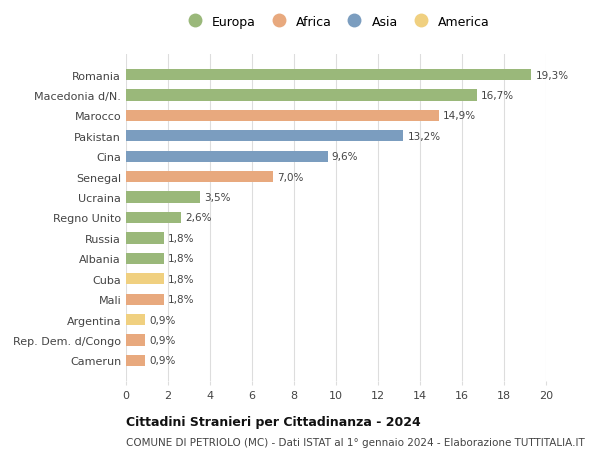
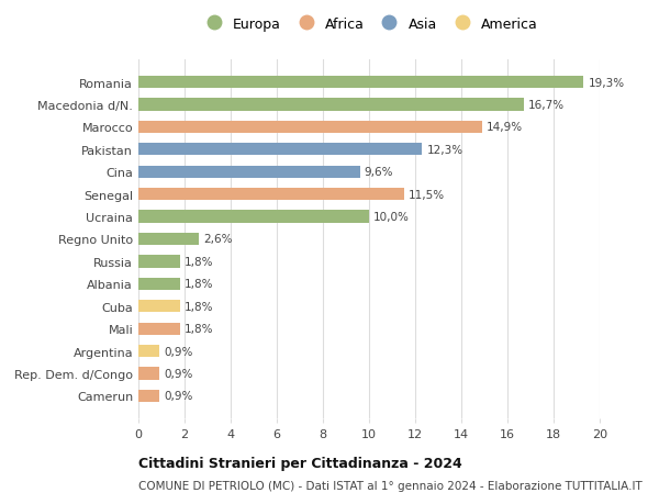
Pakistan: 13,2% -> 12,3%
Senegal: 7,0% -> 11,5%
Ucraina: 3,5% -> 10,0%
